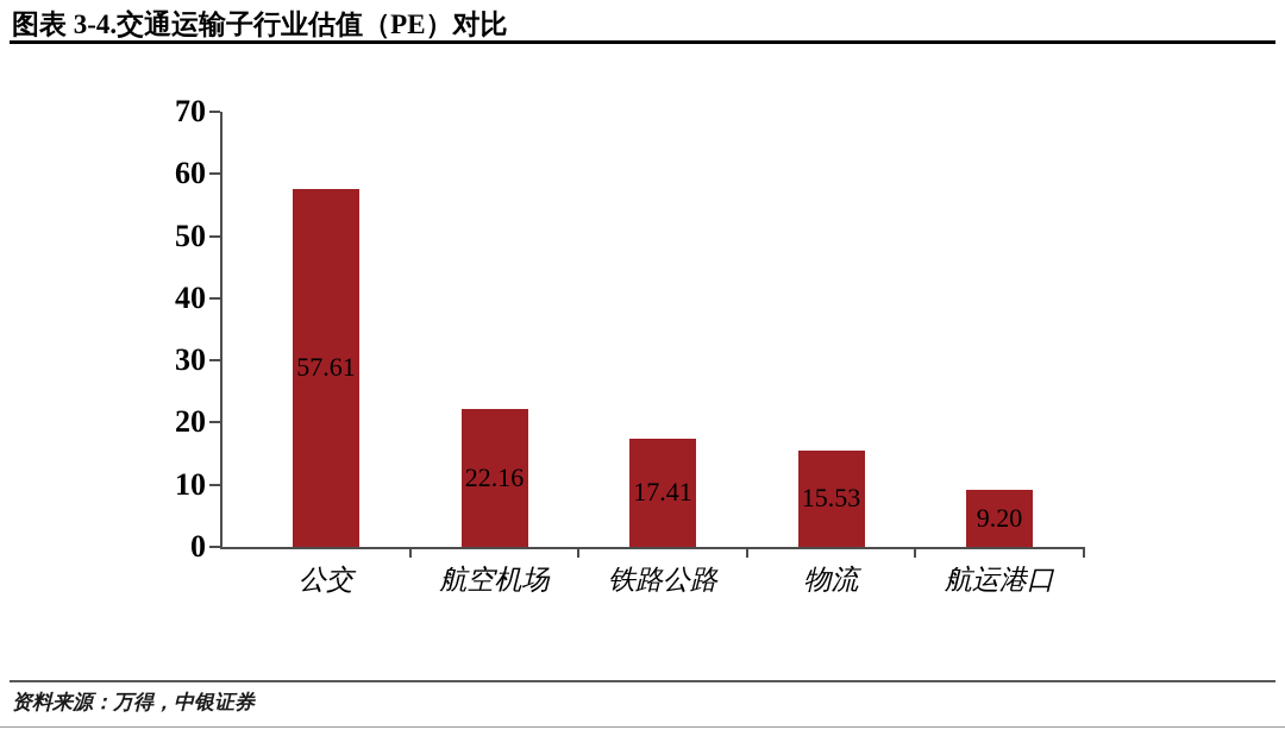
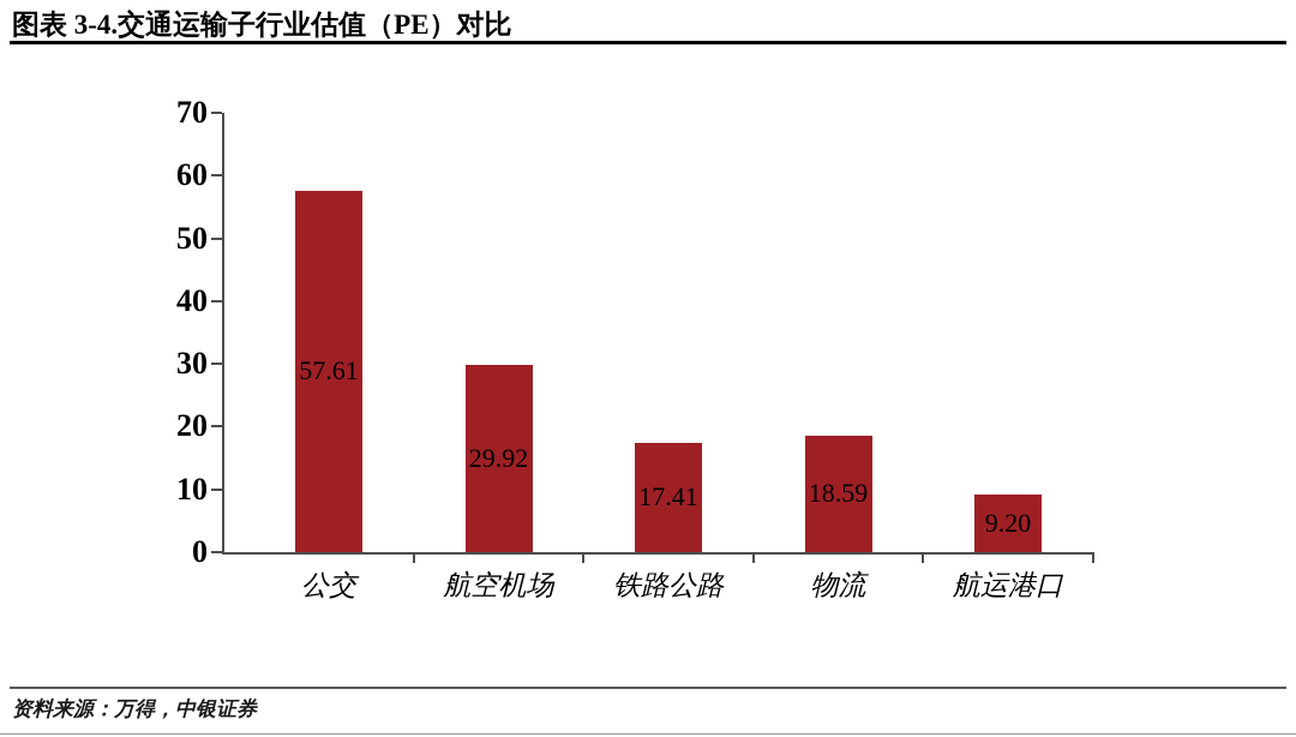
航空机场: 22.16 -> 29.92
物流: 15.53 -> 18.59
